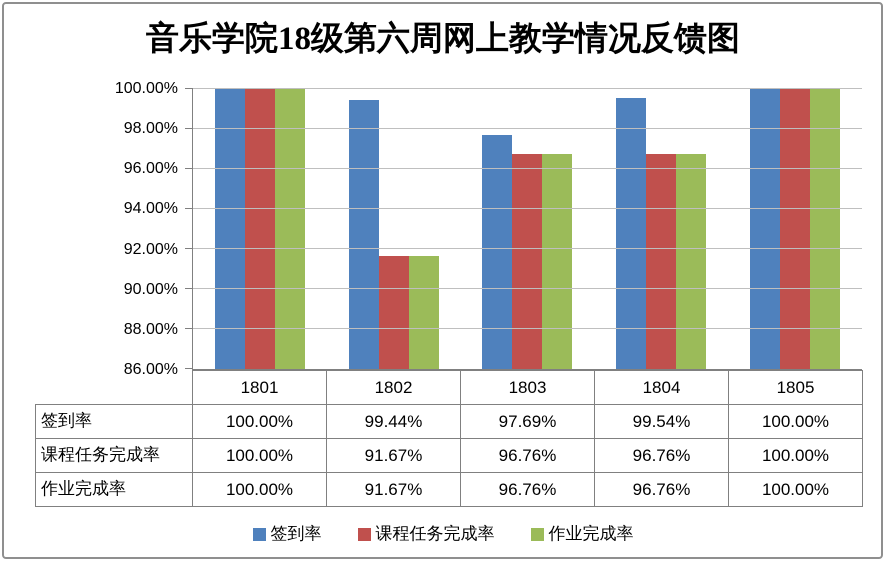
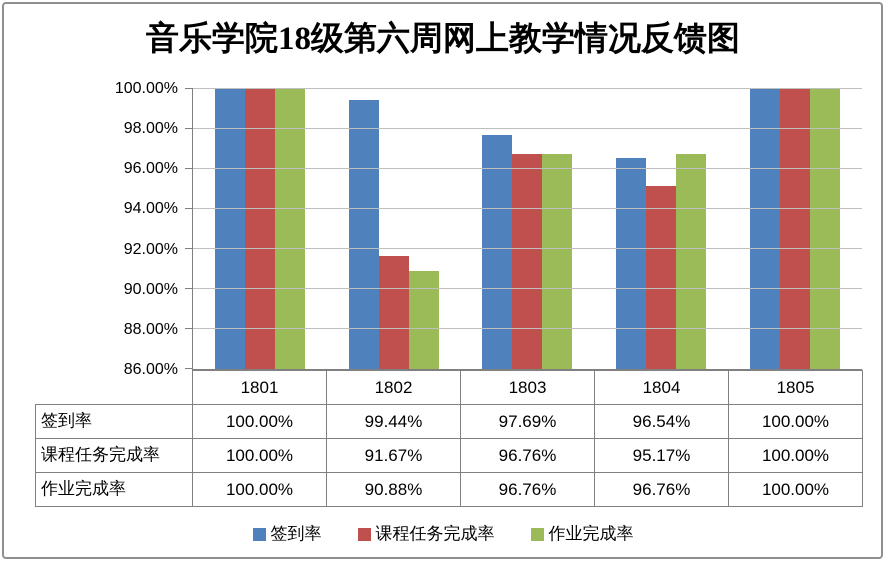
作业完成率/1802: 91.67% -> 90.88%
签到率/1804: 99.54% -> 96.54%
课程任务完成率/1804: 96.76% -> 95.17%
